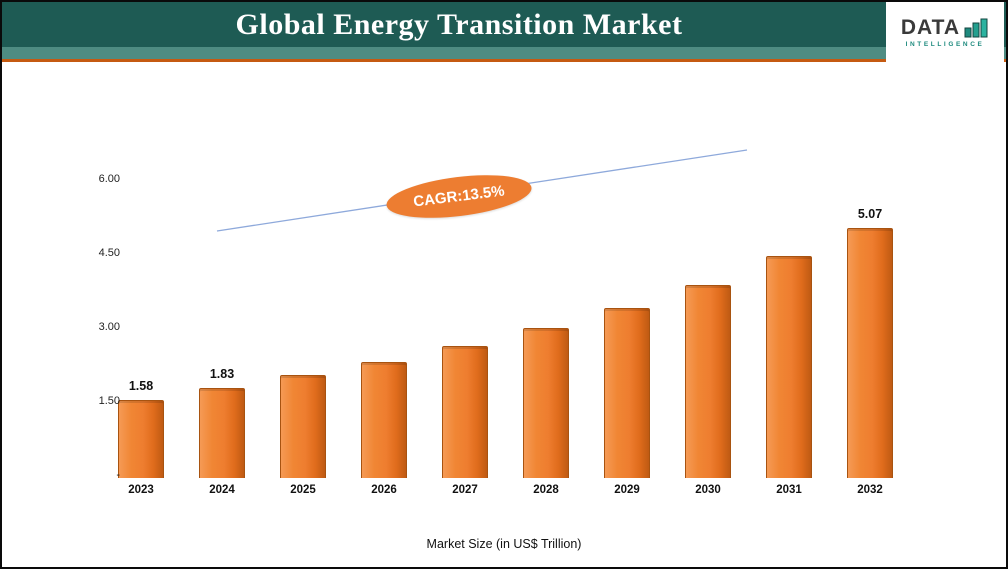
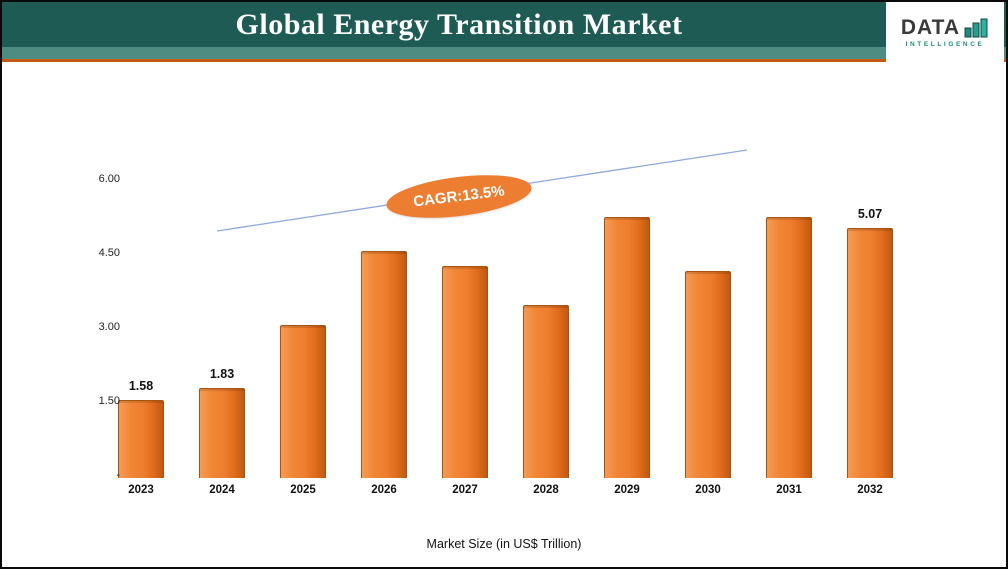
2025: 2.1 -> 3.1
2026: 2.4 -> 4.6
2027: 2.7 -> 4.3
2028: 3.0 -> 3.5
2029: 3.4 -> 5.3
2030: 3.9 -> 4.2
2031: 4.5 -> 5.3
